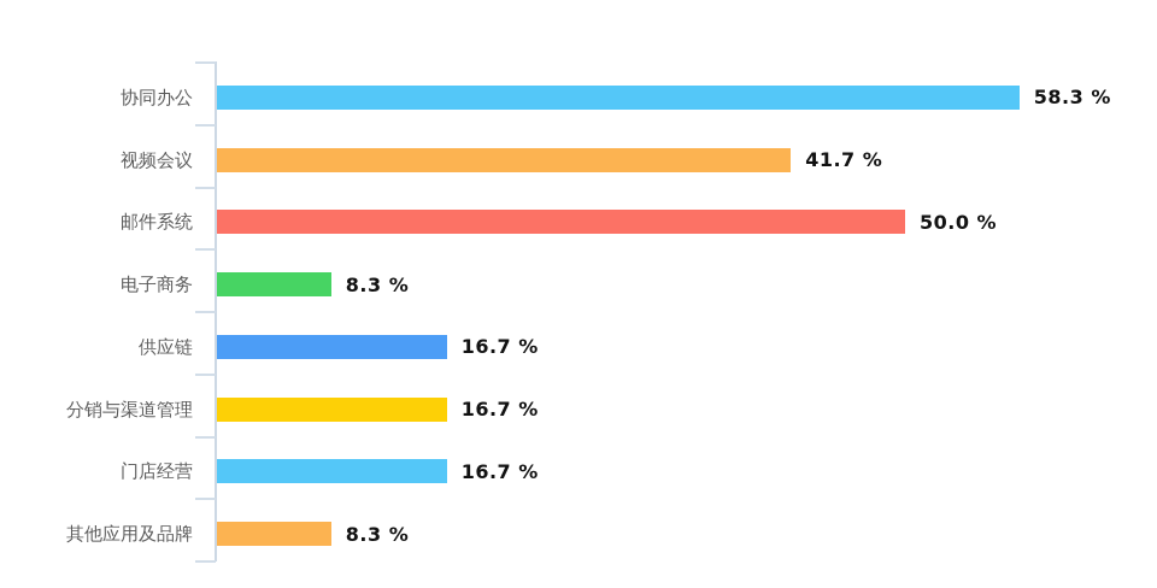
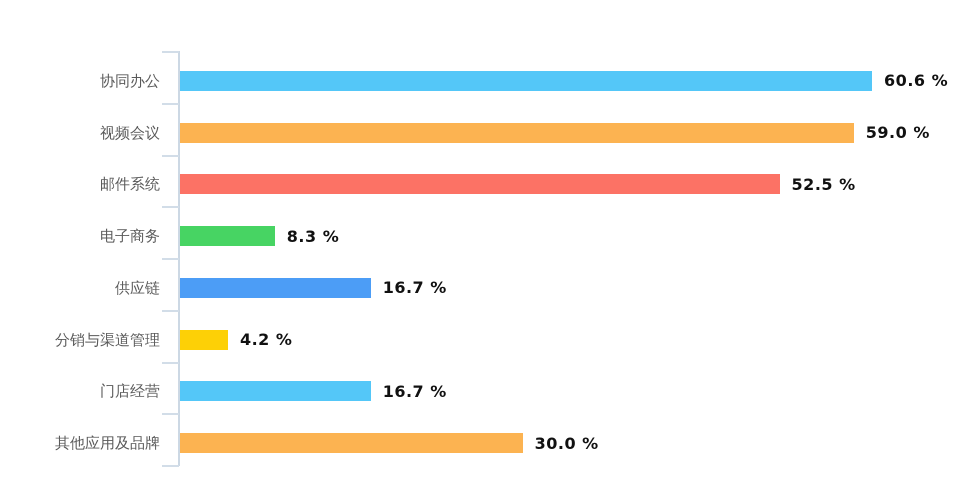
协同办公: 58.3 -> 60.6
视频会议: 41.7 -> 59.0
邮件系统: 50.0 -> 52.5
分销与渠道管理: 16.7 -> 4.2
其他应用及品牌: 8.3 -> 30.0
